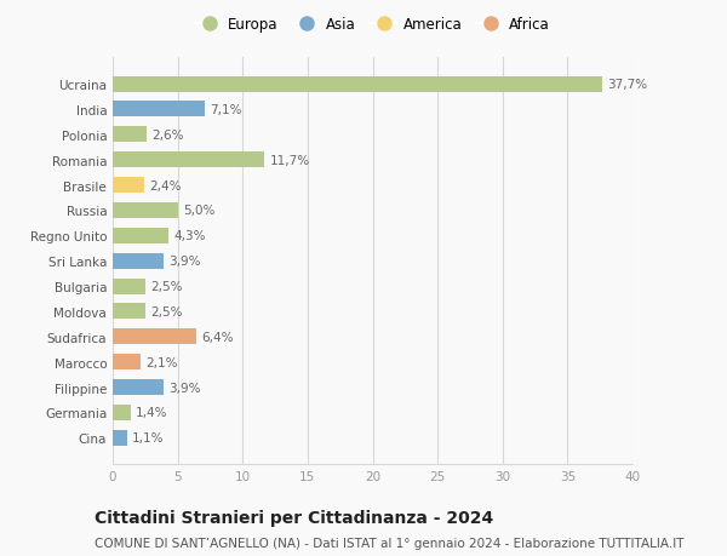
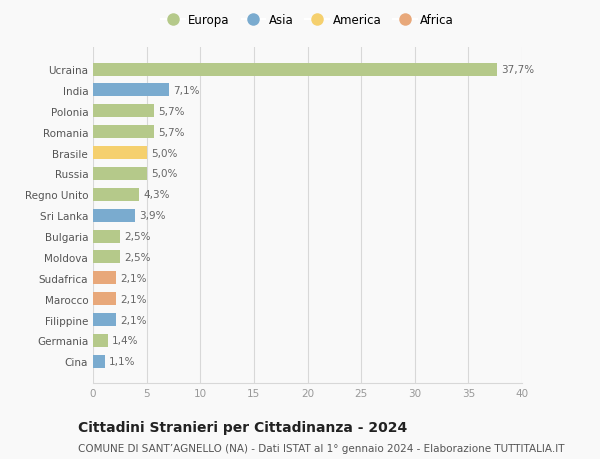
Polonia: 2,6% -> 5,7%
Romania: 11,7% -> 5,7%
Brasile: 2,4% -> 5,0%
Sudafrica: 6,4% -> 2,1%
Filippine: 3,9% -> 2,1%
